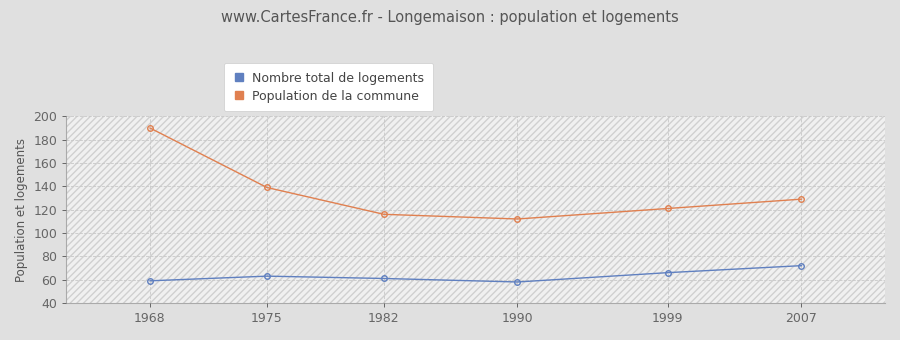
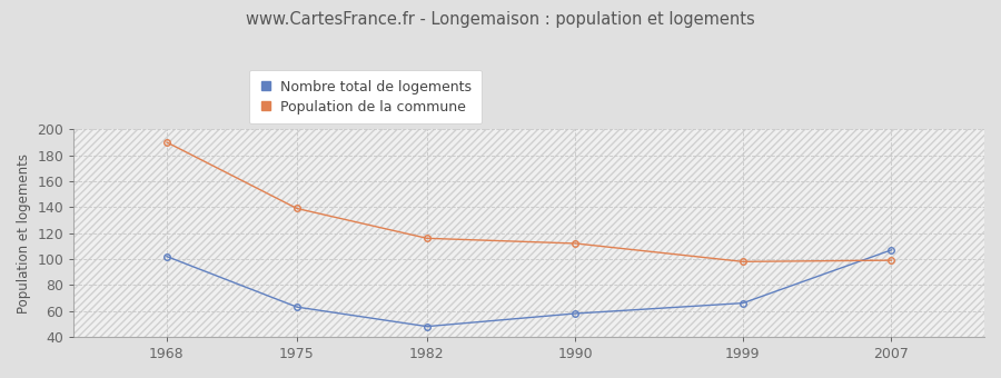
Nombre total de logements/1968: 59 -> 102
Nombre total de logements/1982: 61 -> 48
Population de la commune/1999: 121 -> 98
Nombre total de logements/2007: 72 -> 107
Population de la commune/2007: 129 -> 99
